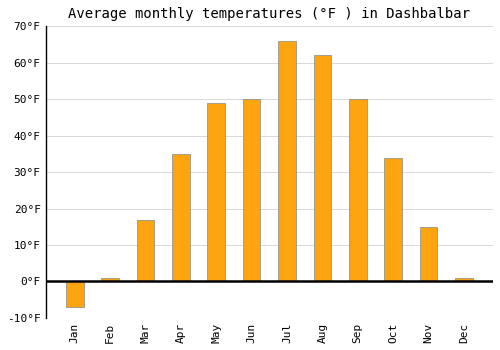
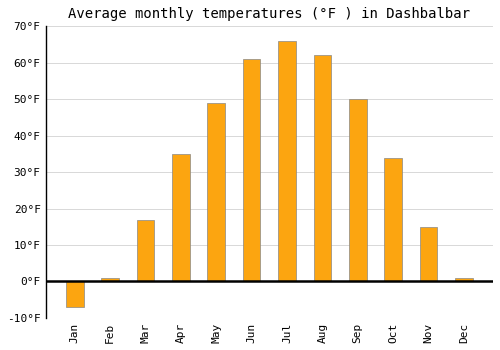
Jun: 50°F -> 61°F
